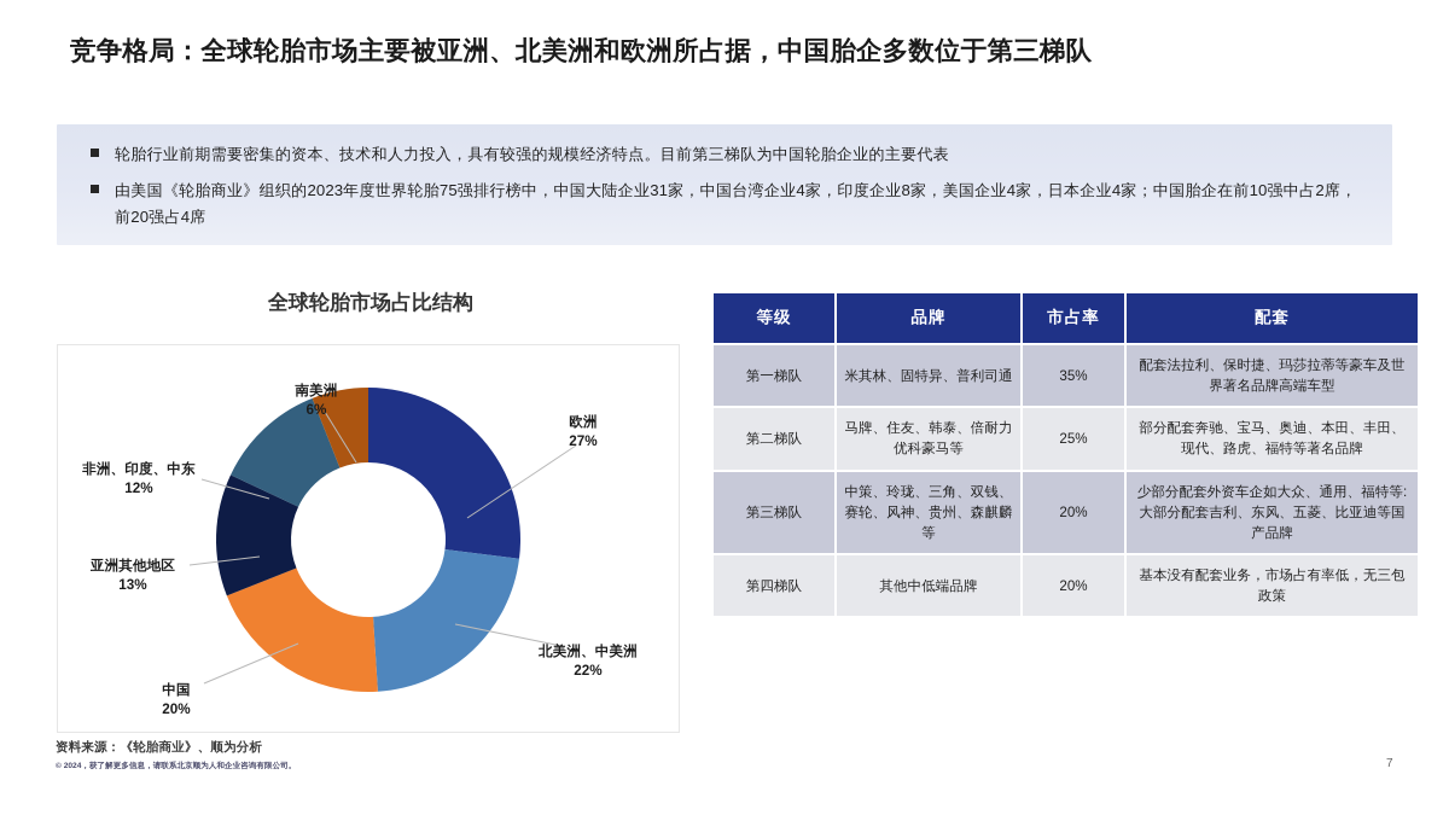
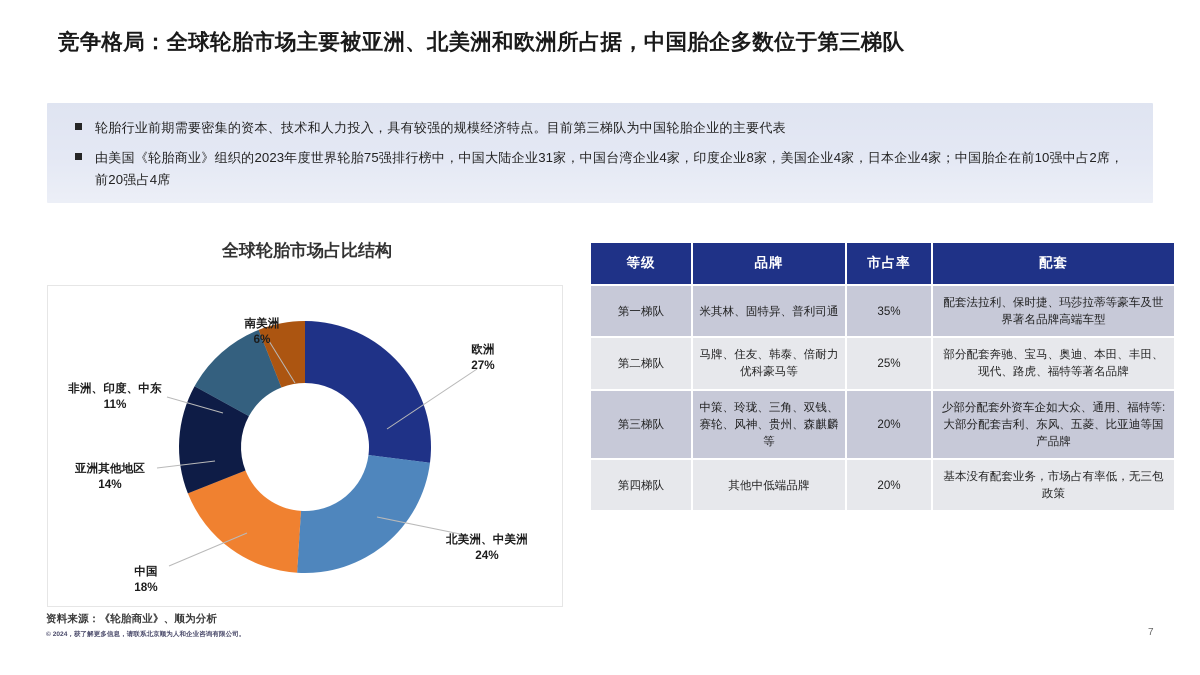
北美洲、中美洲: 22% -> 24%
中国: 20% -> 18%
亚洲其他地区: 13% -> 14%
非洲、印度、中东: 12% -> 11%
